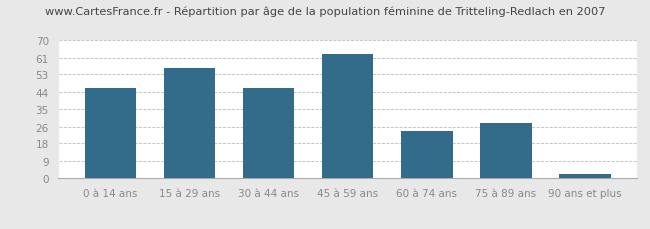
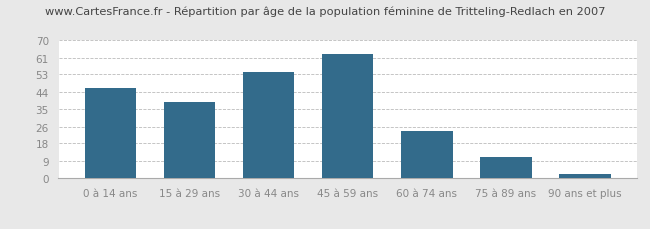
15 à 29 ans: 56 -> 39
30 à 44 ans: 46 -> 54
75 à 89 ans: 28 -> 11
